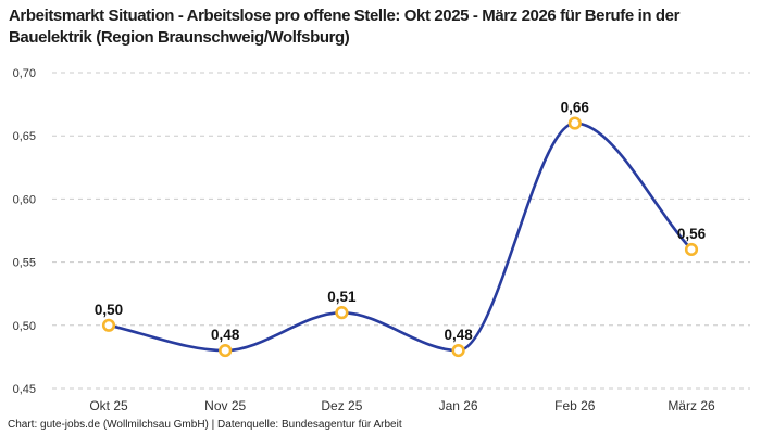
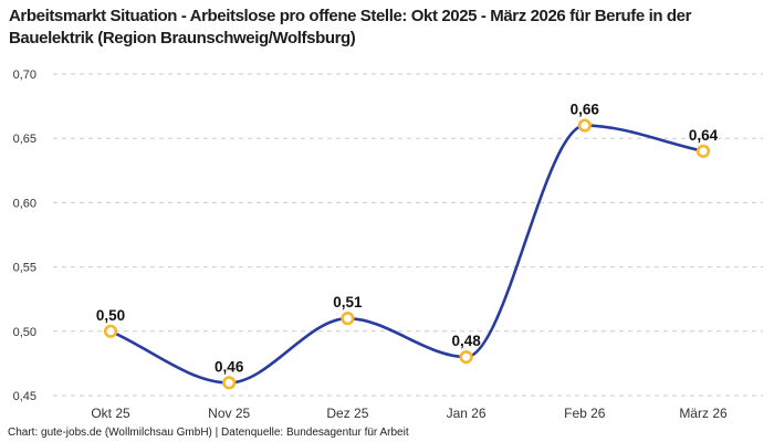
Nov 25: 0,48 -> 0,46
März 26: 0,56 -> 0,64
